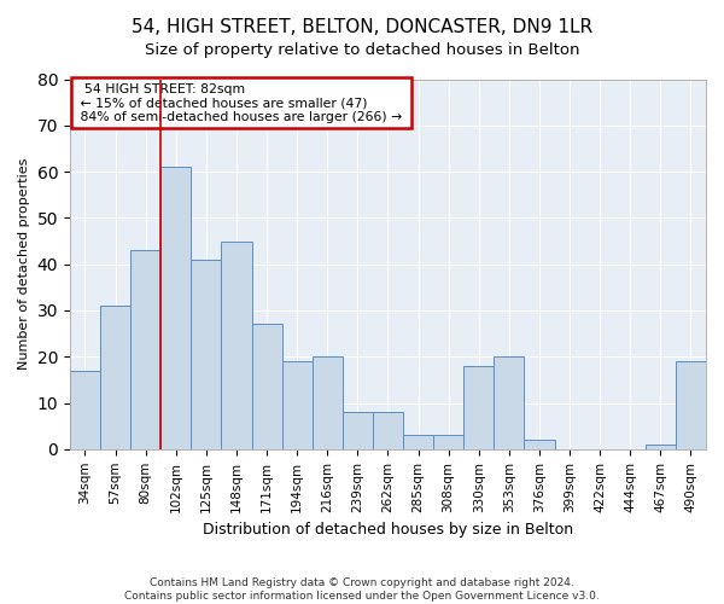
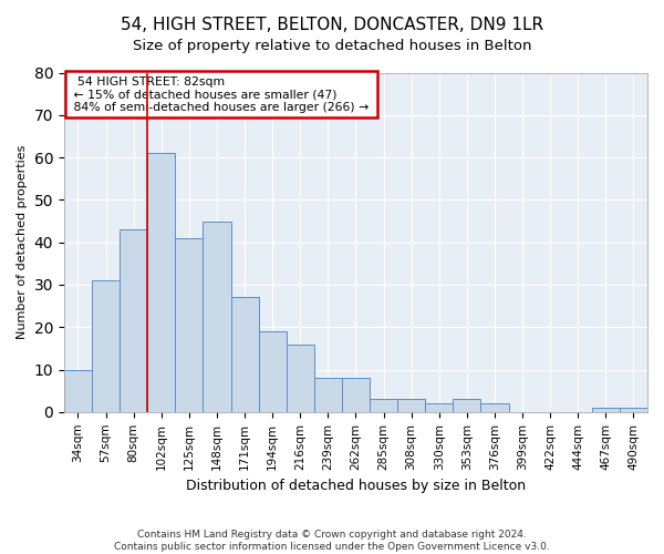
34sqm: 17 -> 10
216sqm: 20 -> 16
330sqm: 18 -> 2
353sqm: 20 -> 3
490sqm: 19 -> 1
